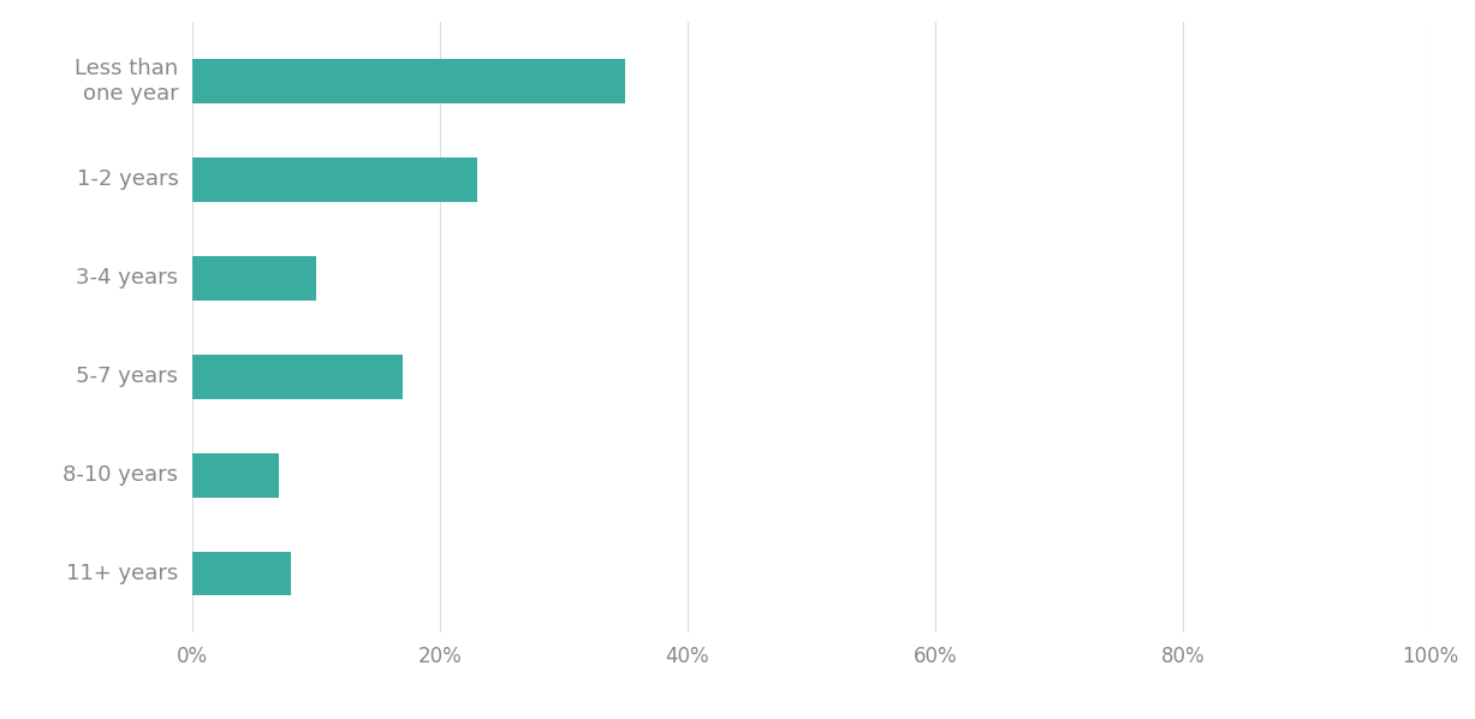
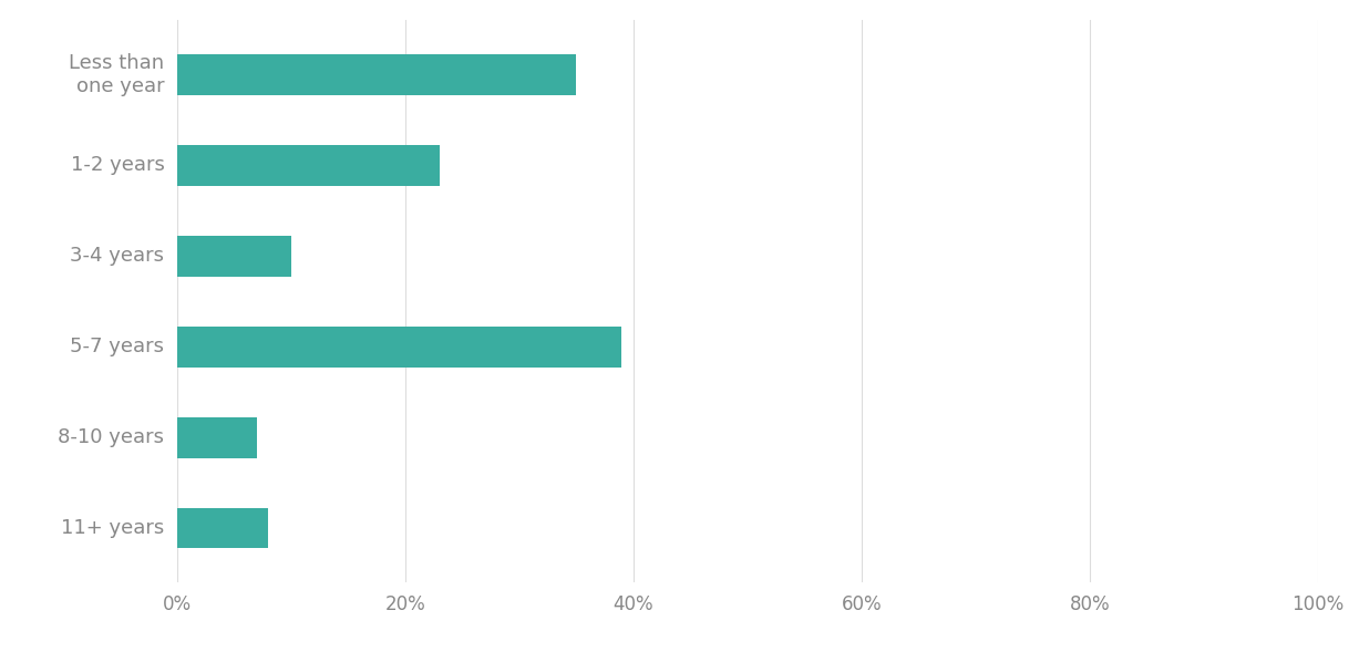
5-7 years: 17% -> 39%
